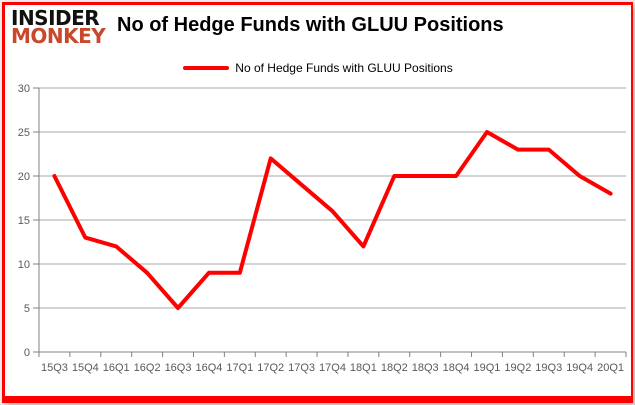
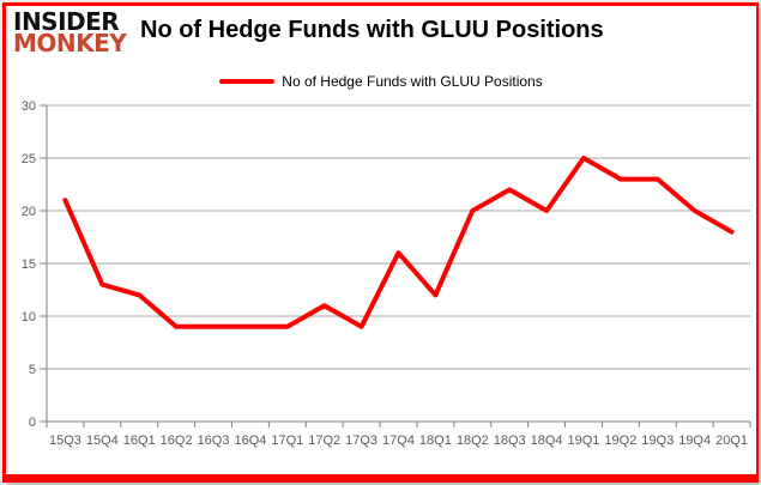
15Q3: 20 -> 21
16Q3: 5 -> 9
17Q2: 22 -> 11
17Q3: 19 -> 9
18Q3: 20 -> 22
